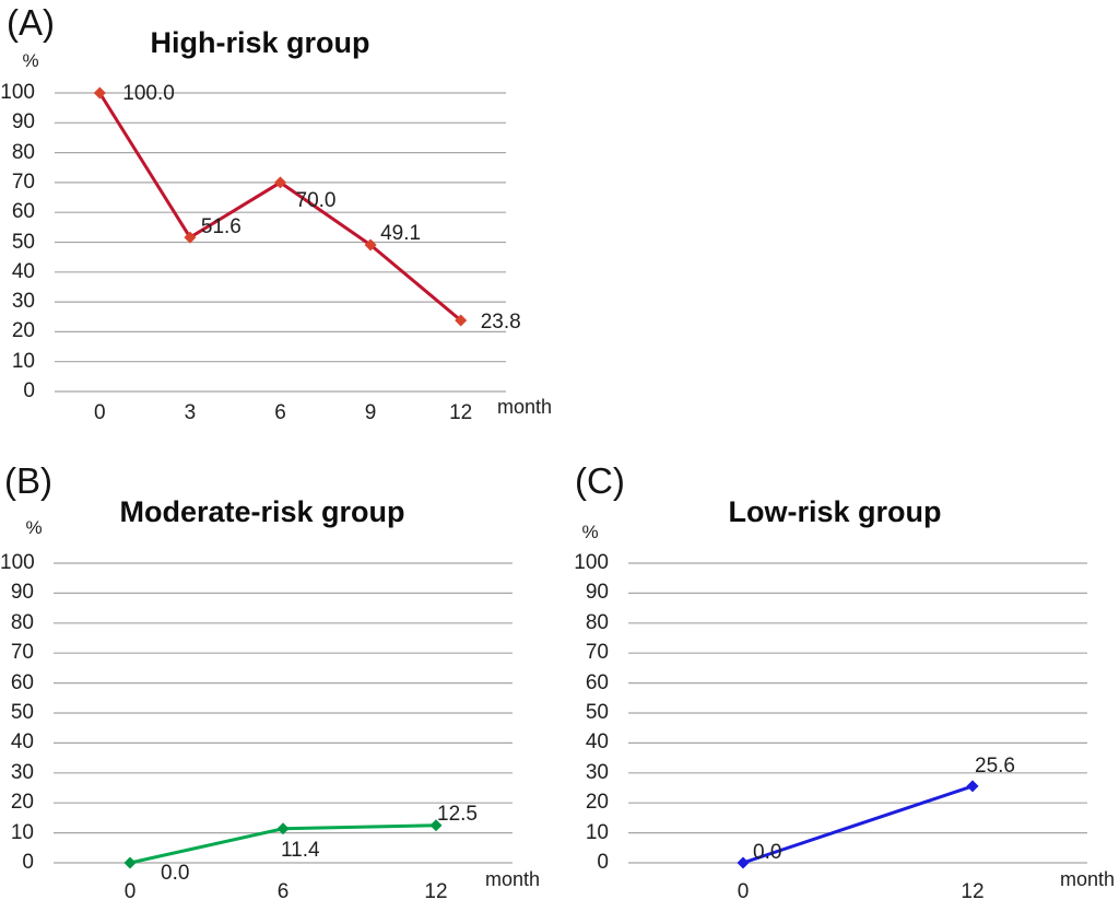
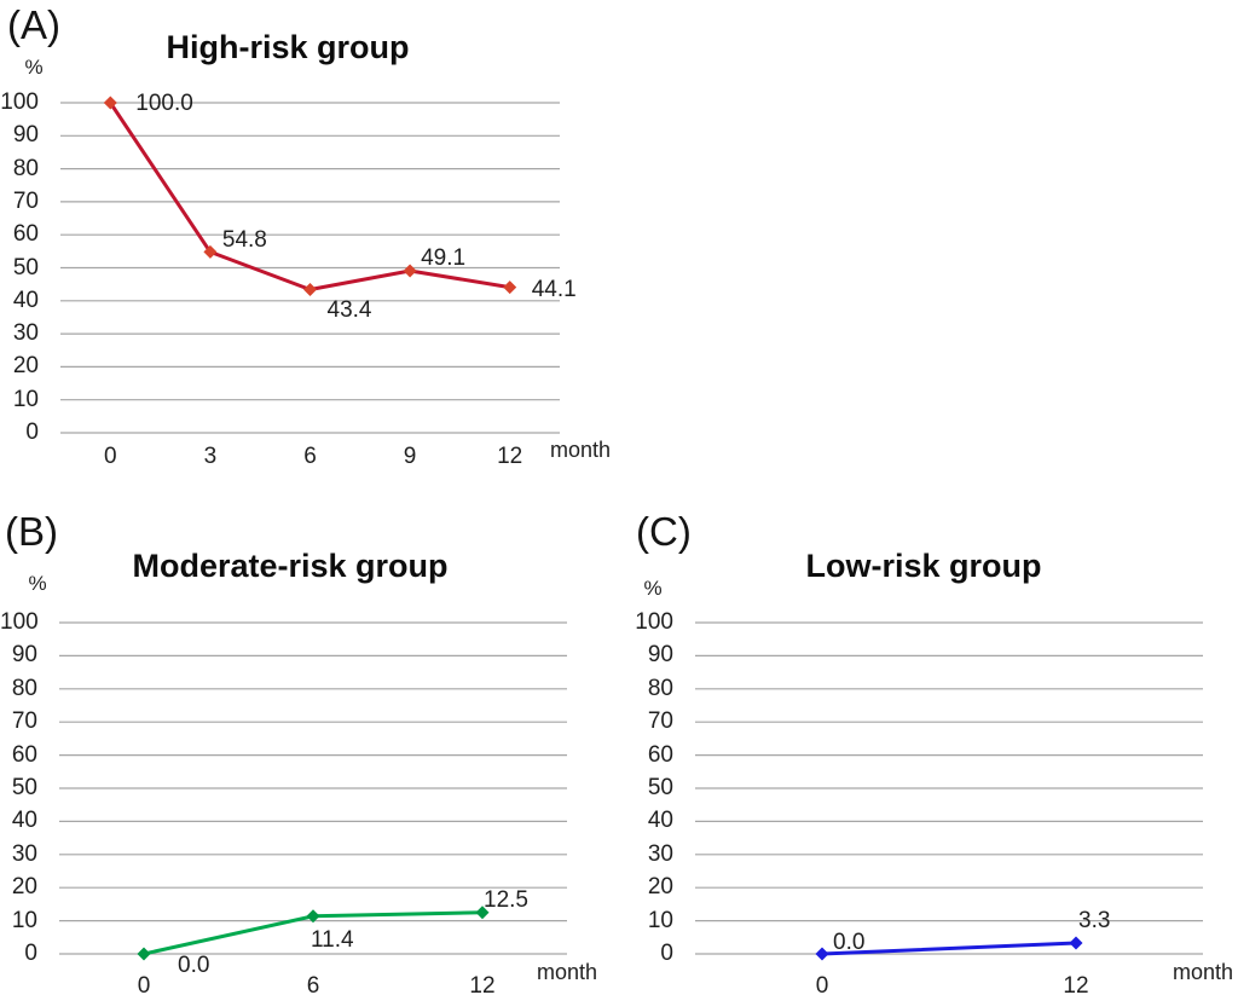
High-risk group/3: 51.6 -> 54.8
High-risk group/6: 70.0 -> 43.4
High-risk group/12: 23.8 -> 44.1
Low-risk group/12: 25.6 -> 3.3
